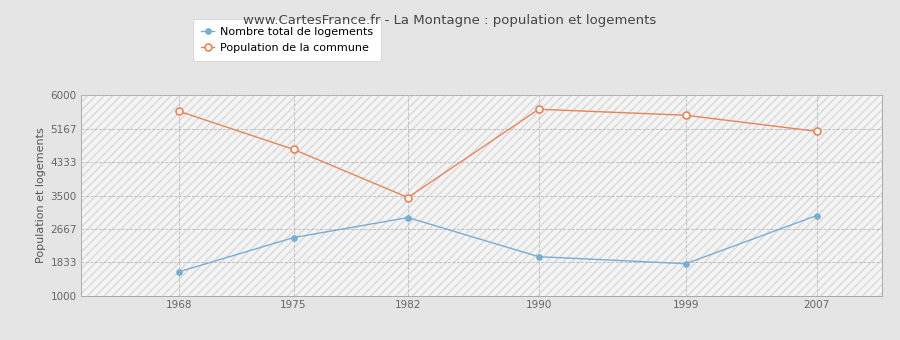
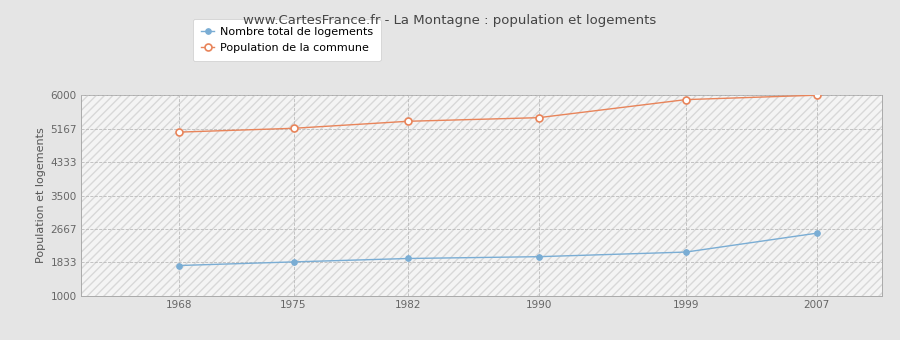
Nombre total de logements/1968: 1600 -> 1760
Population de la commune/1968: 5600 -> 5080
Nombre total de logements/1975: 2450 -> 1840
Population de la commune/1975: 4650 -> 5180
Nombre total de logements/1982: 2950 -> 1930
Population de la commune/1982: 3450 -> 5350
Population de la commune/1990: 5650 -> 5440
Nombre total de logements/1999: 1800 -> 2090
Population de la commune/1999: 5500 -> 5890
Nombre total de logements/2007: 3000 -> 2560
Population de la commune/2007: 5100 -> 6000
